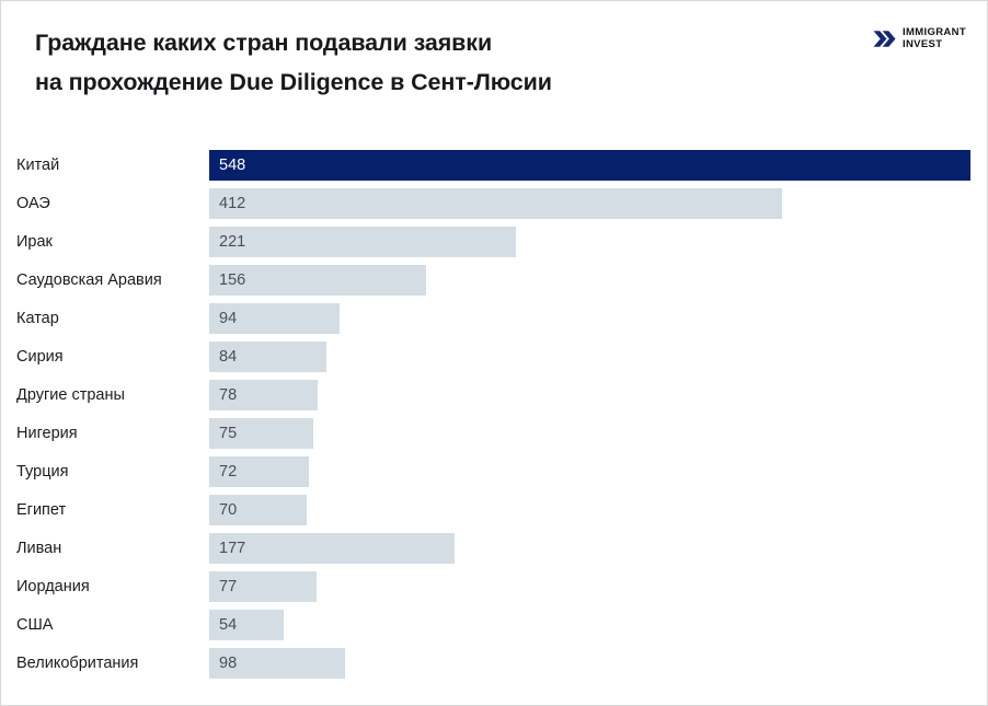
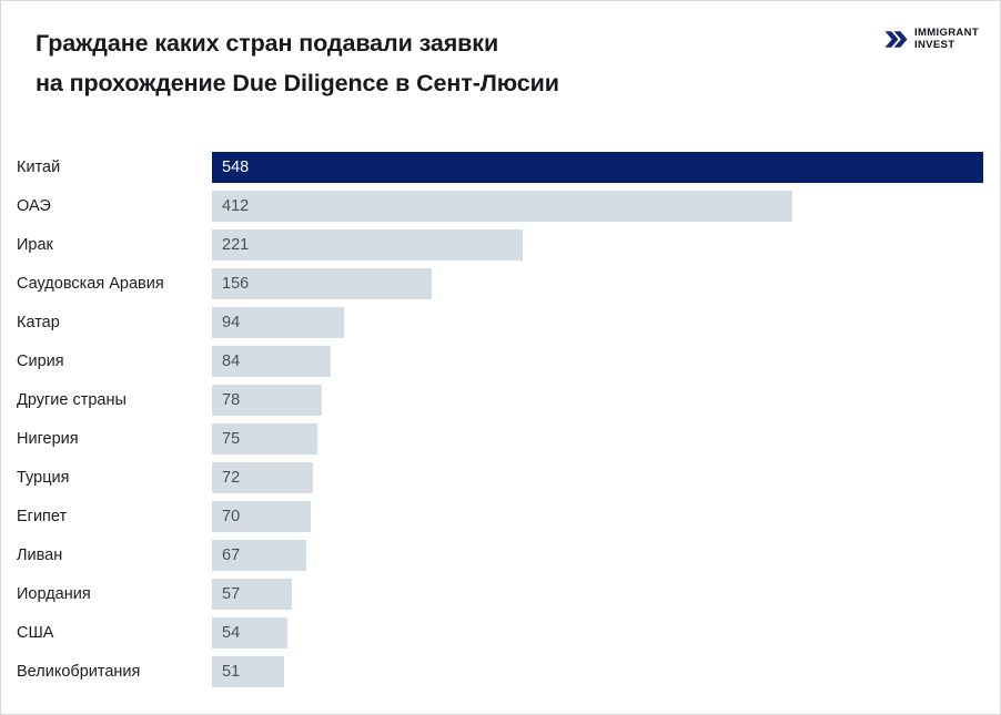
Ливан: 177 -> 67
Иордания: 77 -> 57
Великобритания: 98 -> 51
